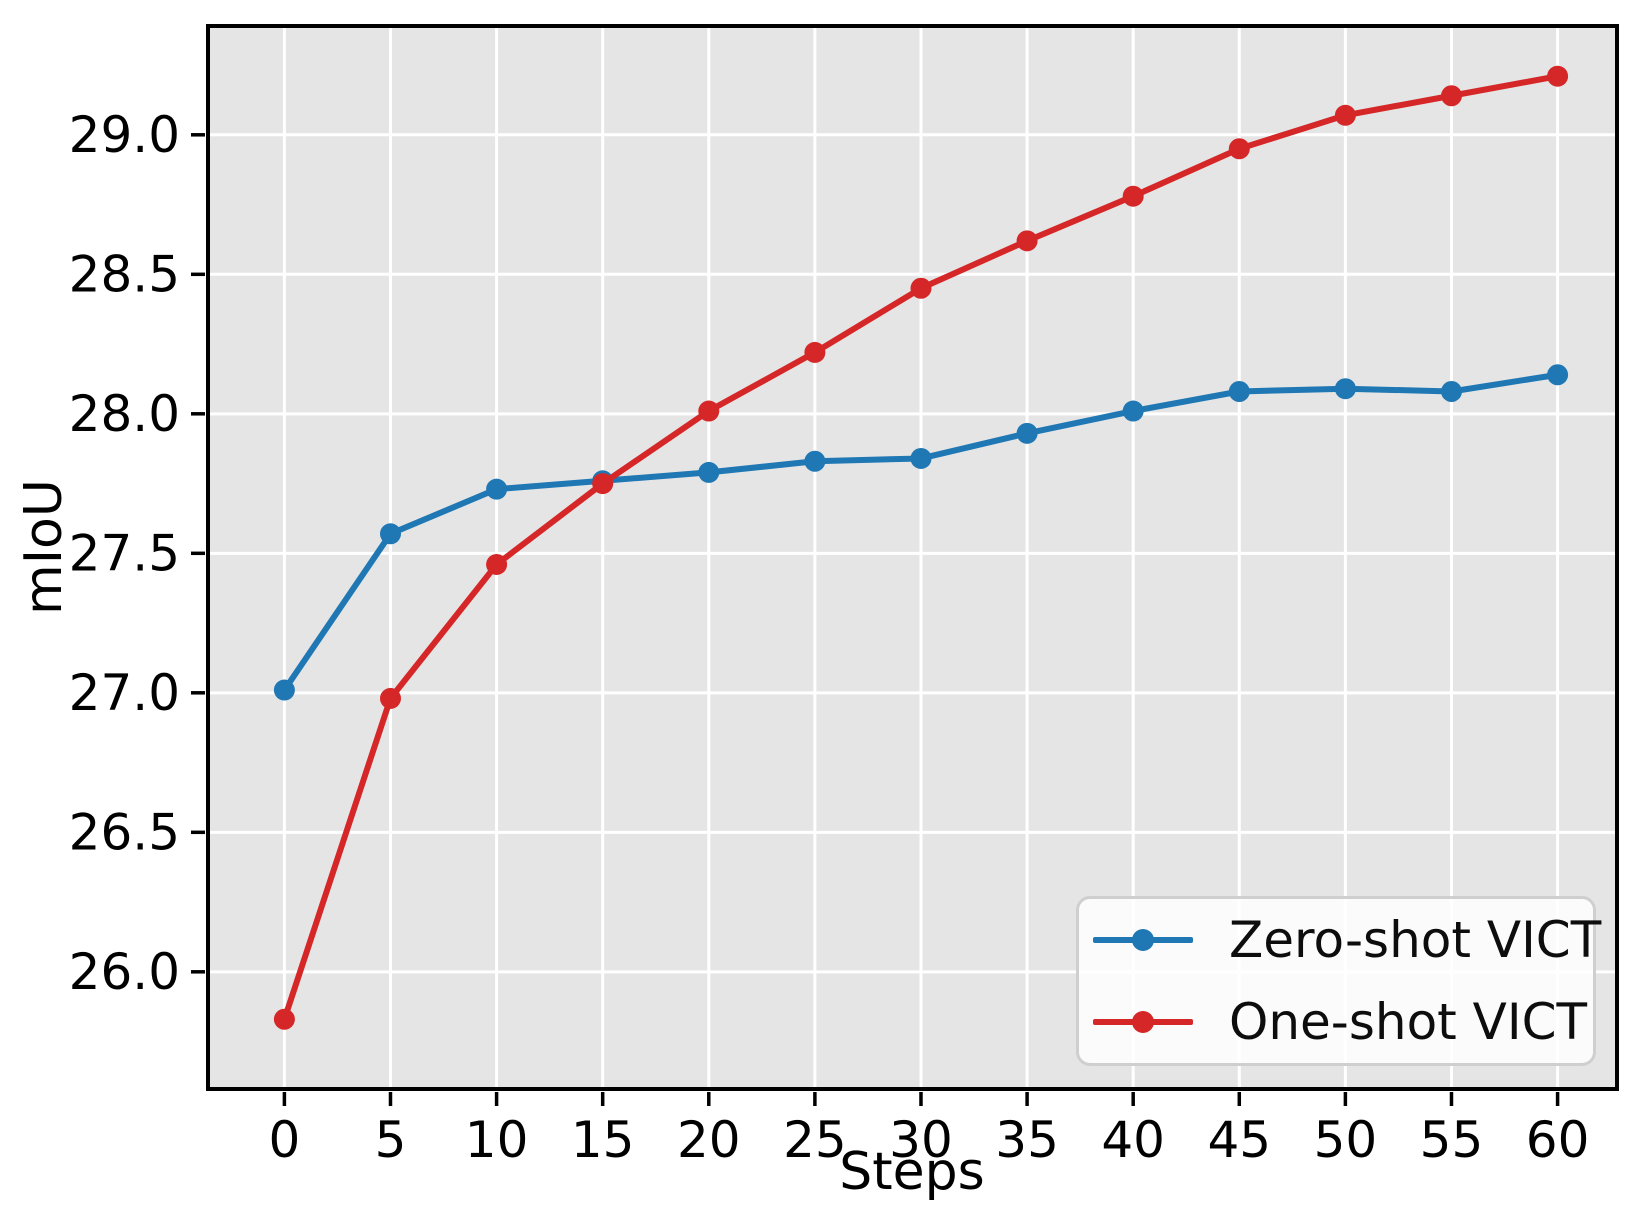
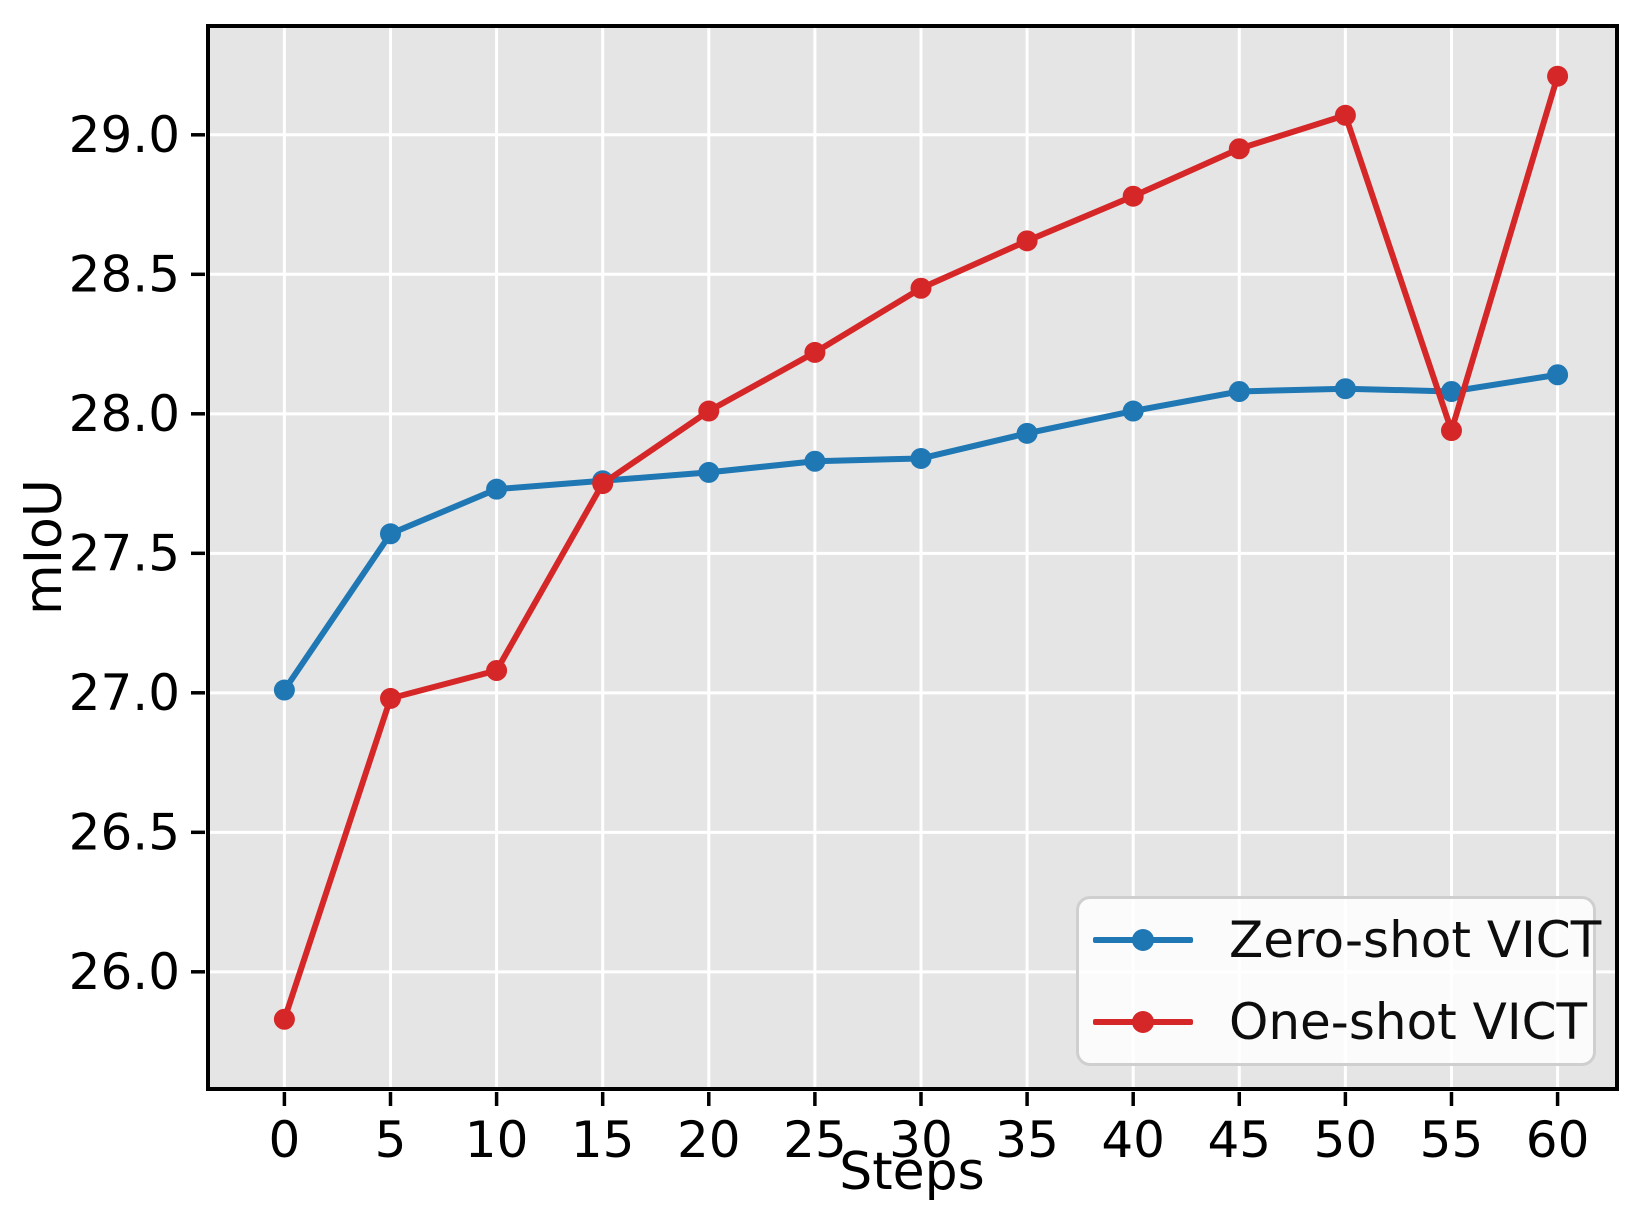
One-shot VICT/10: 27.46 -> 27.08
One-shot VICT/55: 29.14 -> 27.94
